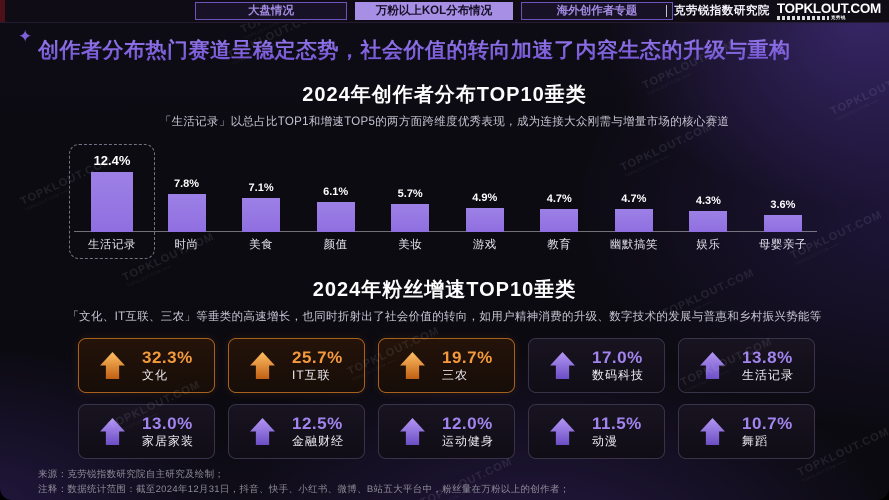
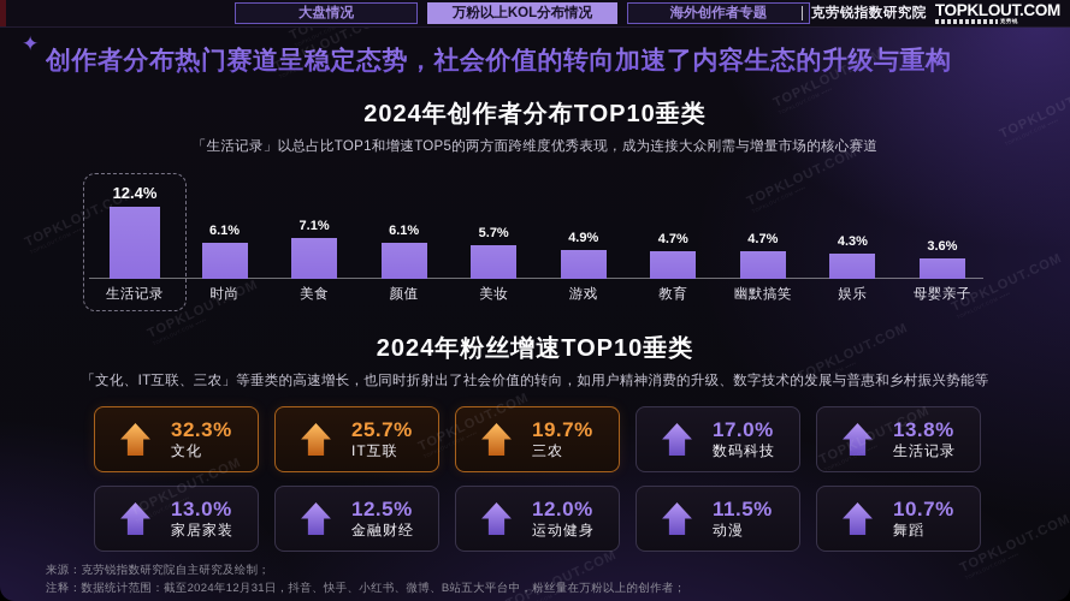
2024年创作者分布TOP10垂类/时尚: 7.8% -> 6.1%
